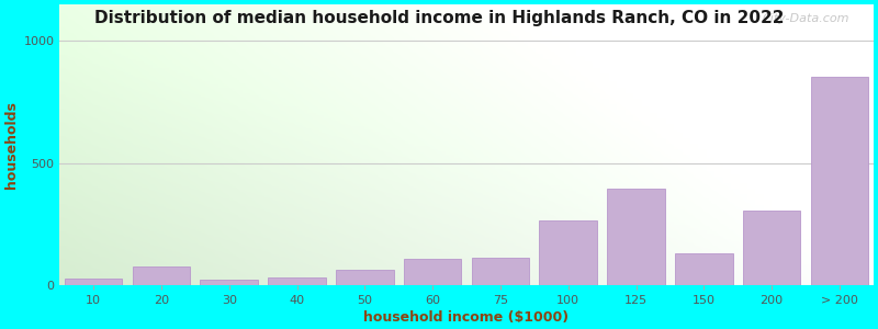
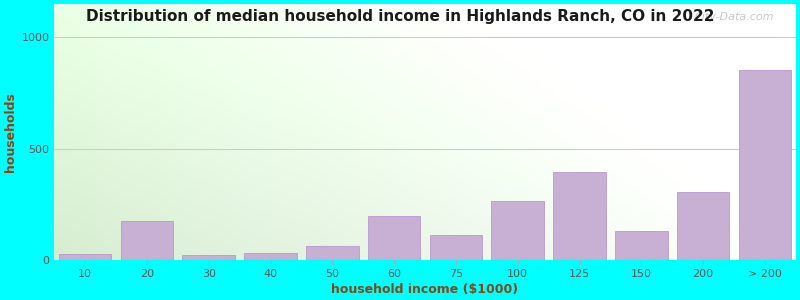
20: 75 -> 175
60: 105 -> 195
